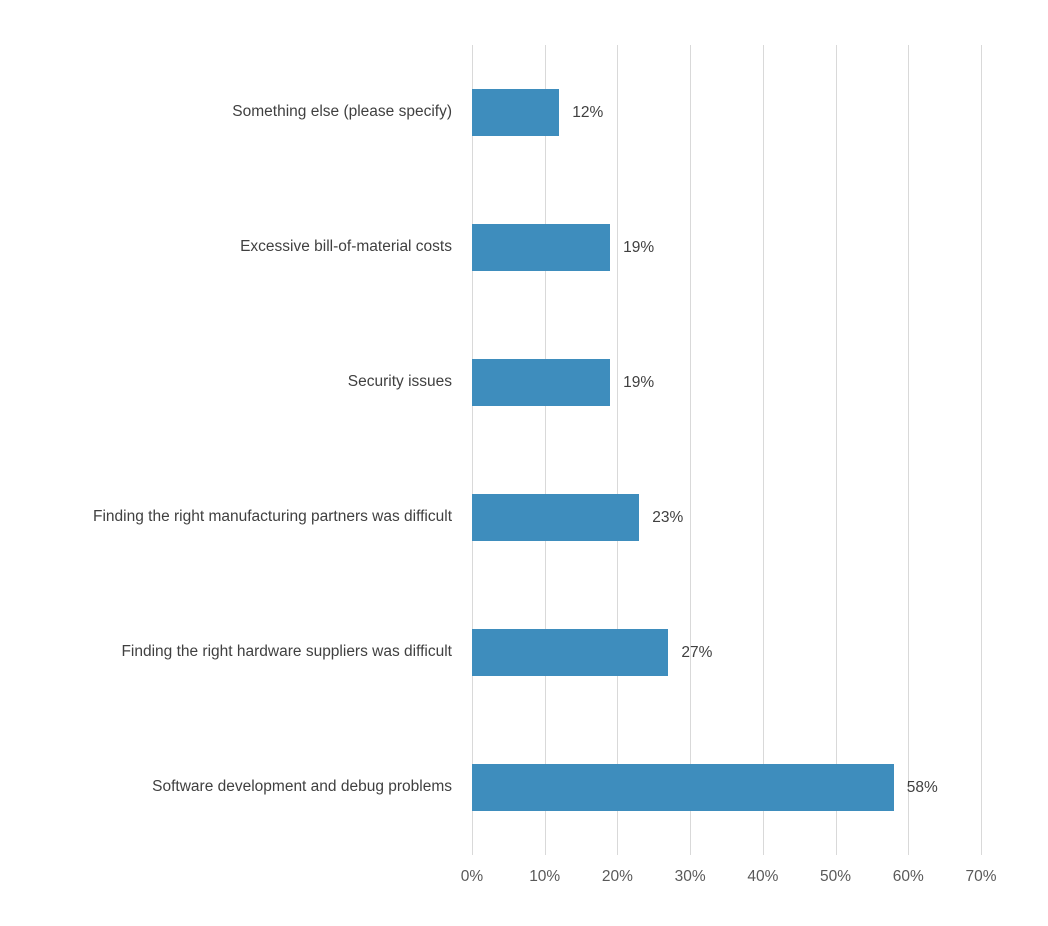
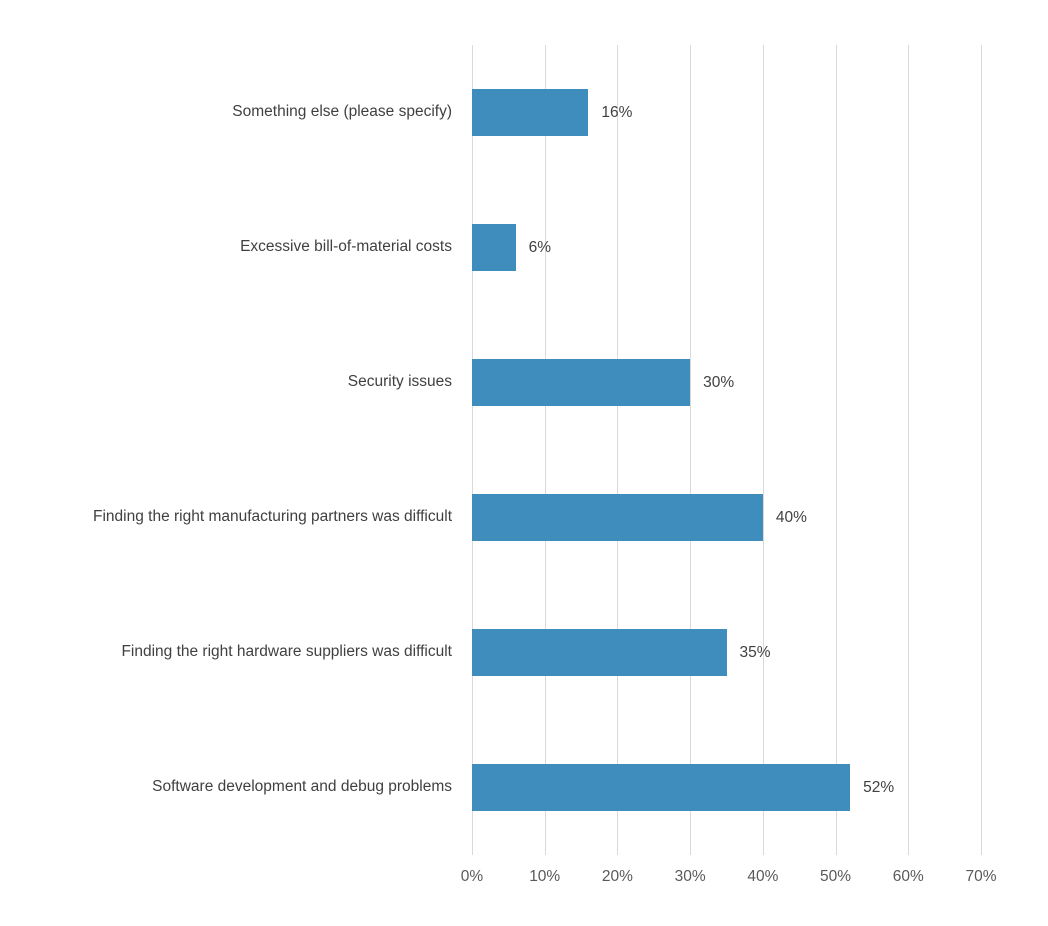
Something else (please specify): 12% -> 16%
Excessive bill-of-material costs: 19% -> 6%
Security issues: 19% -> 30%
Finding the right manufacturing partners was difficult: 23% -> 40%
Finding the right hardware suppliers was difficult: 27% -> 35%
Software development and debug problems: 58% -> 52%
